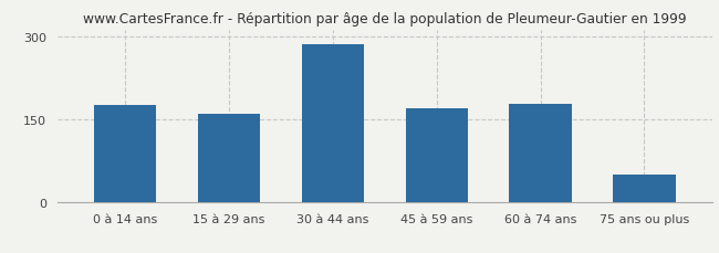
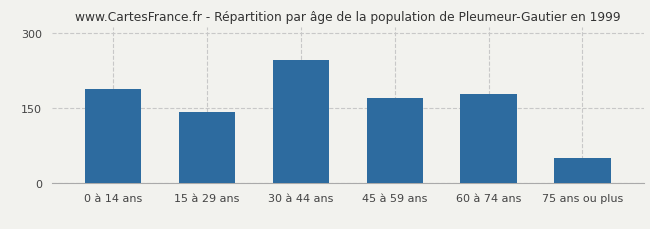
0 à 14 ans: 175 -> 188
15 à 29 ans: 160 -> 142
30 à 44 ans: 285 -> 246
